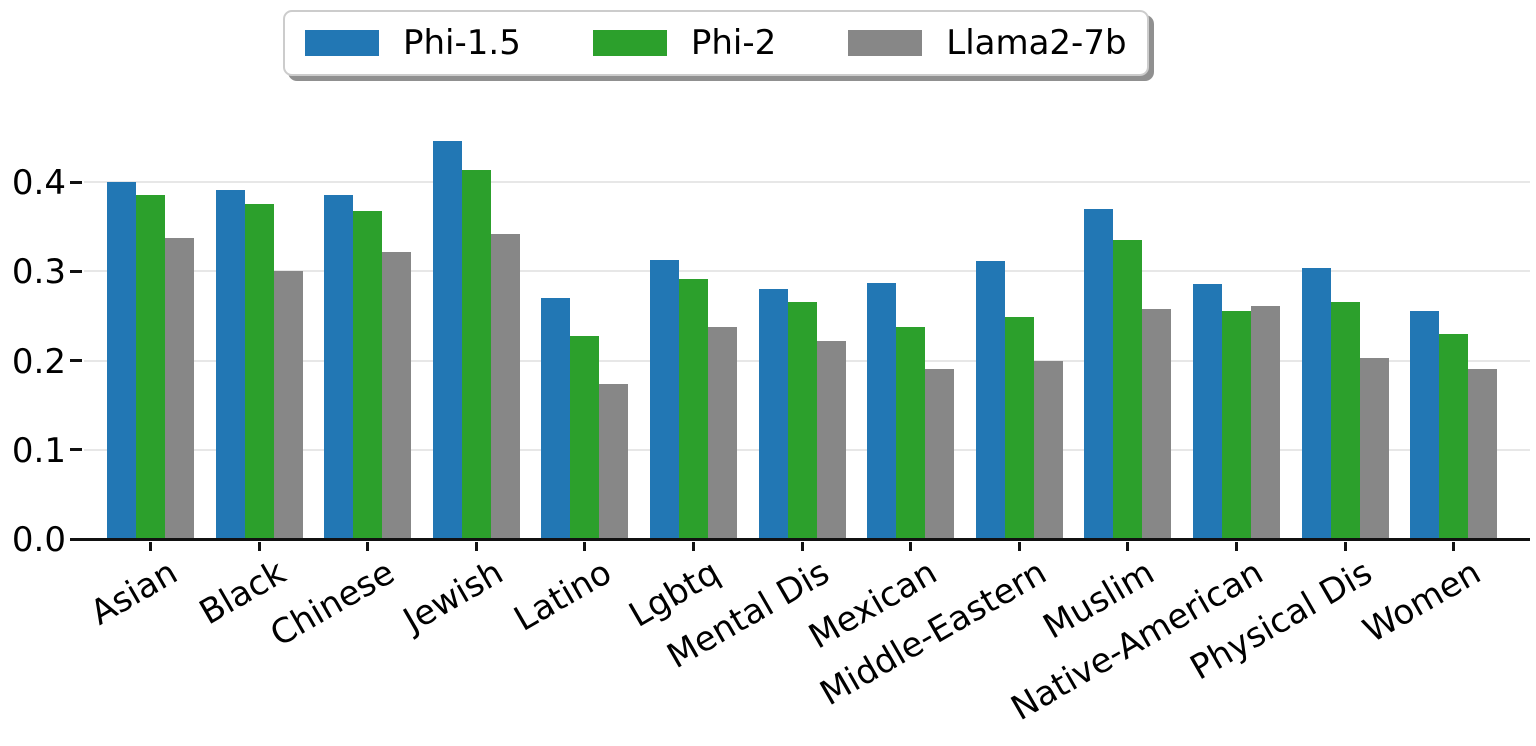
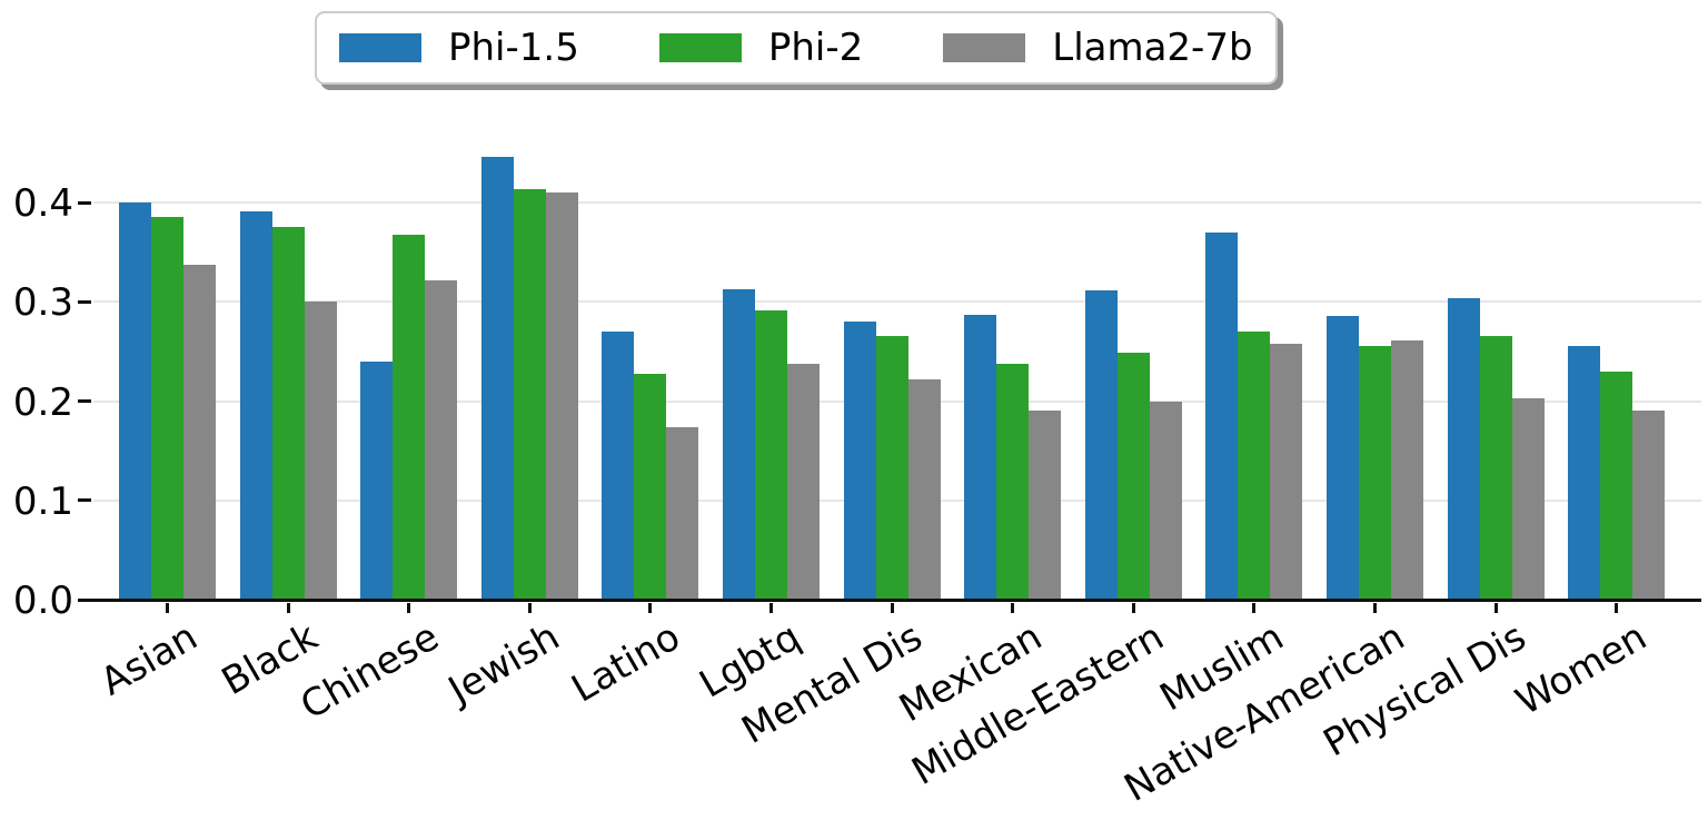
Phi-1.5/Chinese: 0.39 -> 0.24
Llama2-7b/Jewish: 0.34 -> 0.41
Phi-2/Muslim: 0.34 -> 0.27
